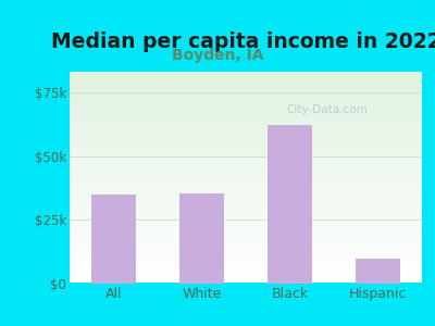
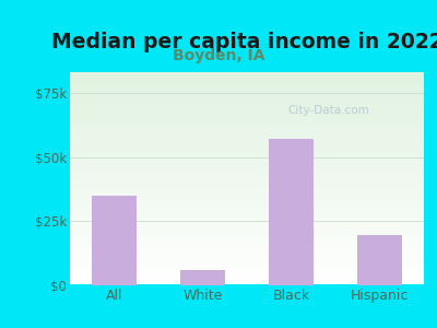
White: $35.5k -> $6.0k
Black: $62.0k -> $57.0k
Hispanic: $10.0k -> $19.5k
